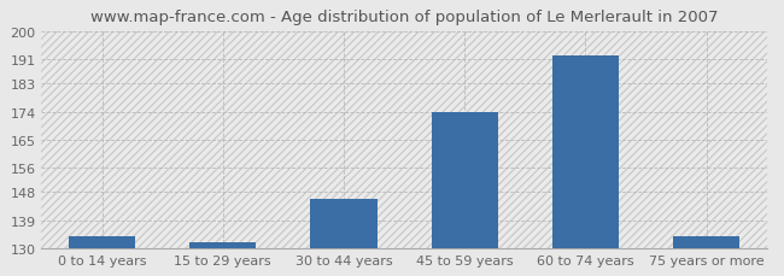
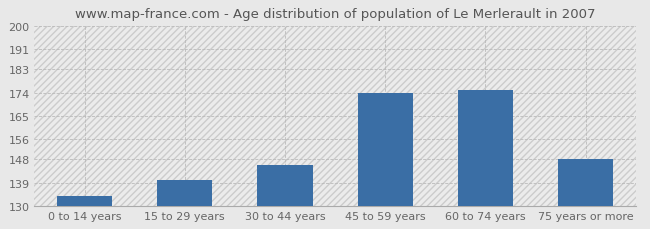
15 to 29 years: 132 -> 140
60 to 74 years: 192 -> 175
75 years or more: 134 -> 148
